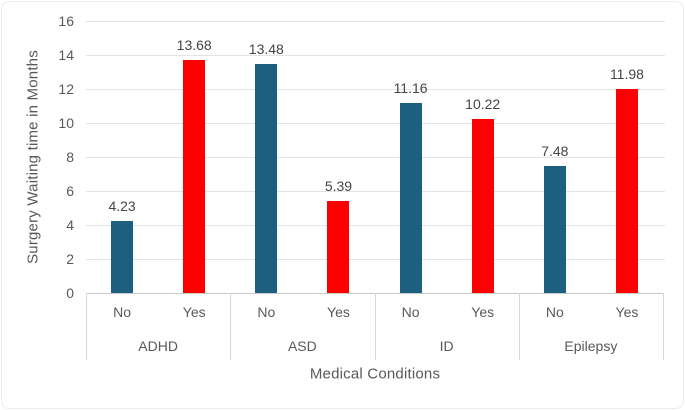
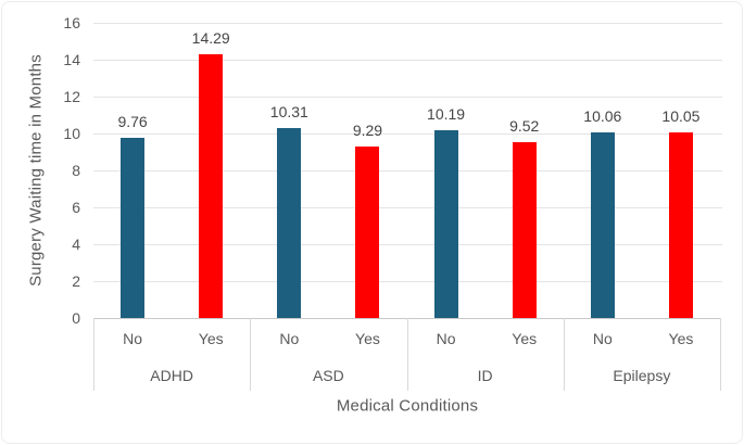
No/ADHD: 4.23 -> 9.76
Yes/ADHD: 13.68 -> 14.29
No/ASD: 13.48 -> 10.31
Yes/ASD: 5.39 -> 9.29
No/ID: 11.16 -> 10.19
Yes/ID: 10.22 -> 9.52
No/Epilepsy: 7.48 -> 10.06
Yes/Epilepsy: 11.98 -> 10.05
